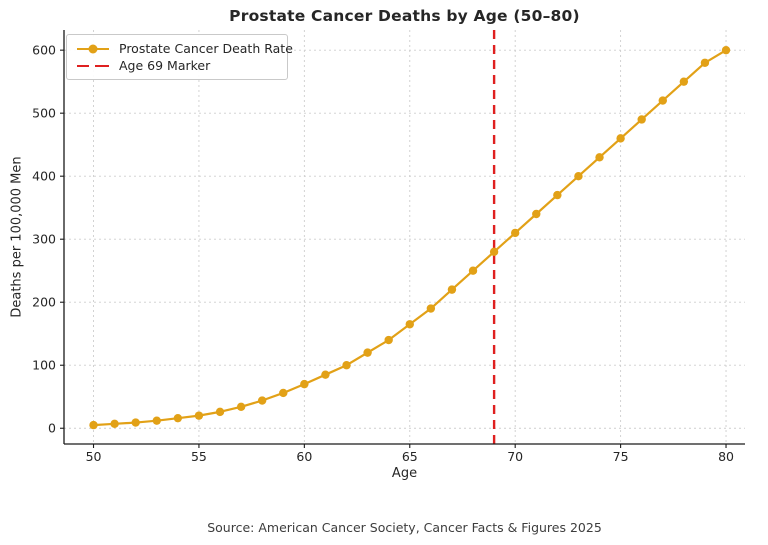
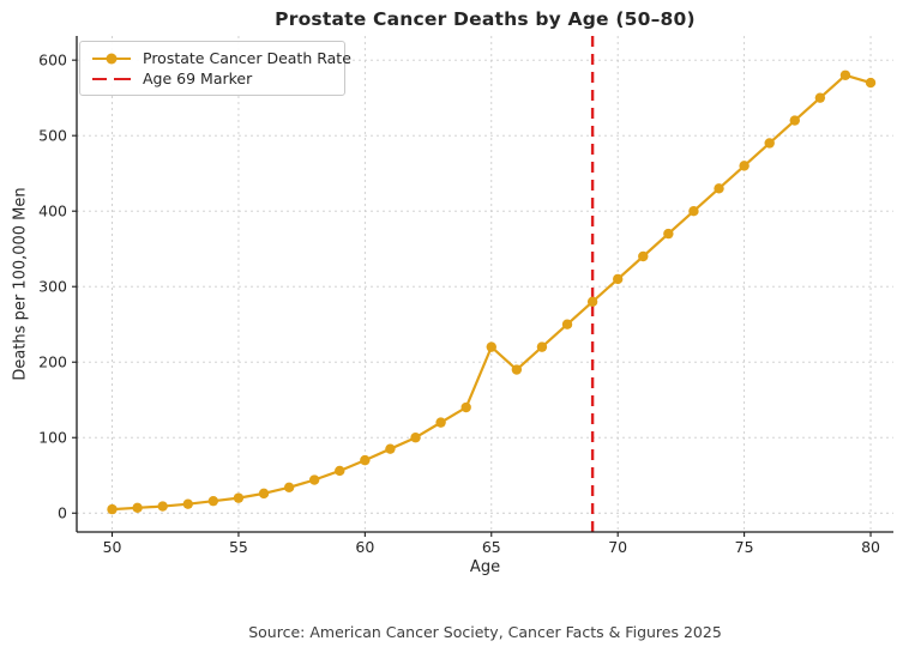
65: 160 -> 220
80: 600 -> 570
